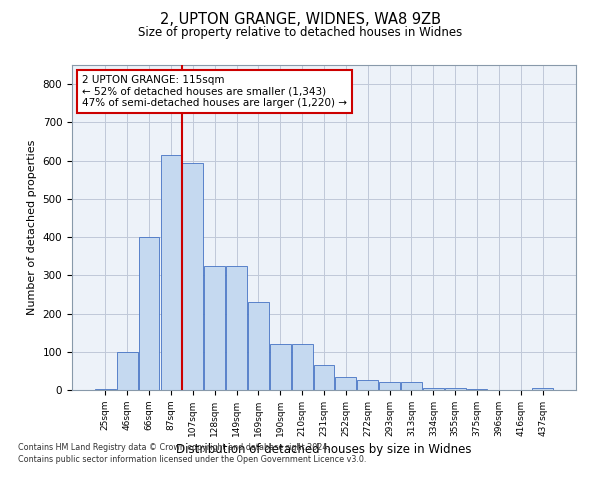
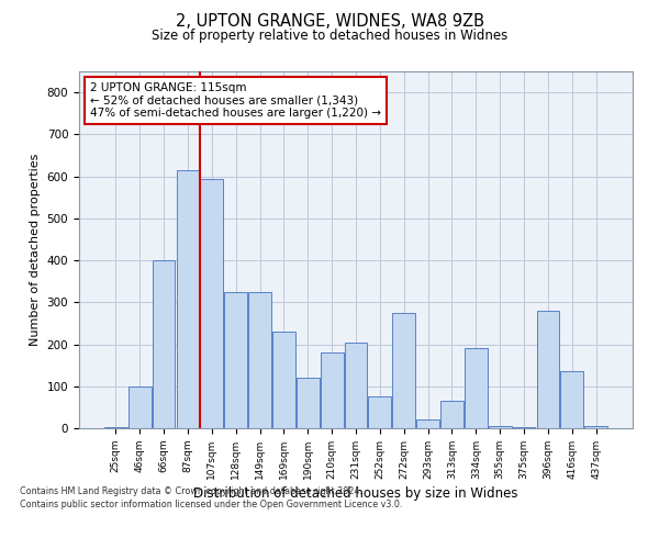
210sqm: 120 -> 180
231sqm: 65 -> 205
252sqm: 35 -> 75
272sqm: 25 -> 275
313sqm: 20 -> 65
334sqm: 5 -> 190
396sqm: 1 -> 280
416sqm: 1 -> 135
